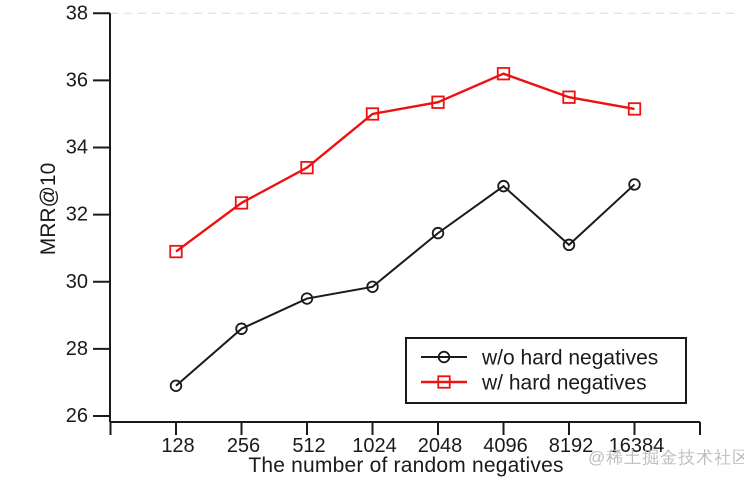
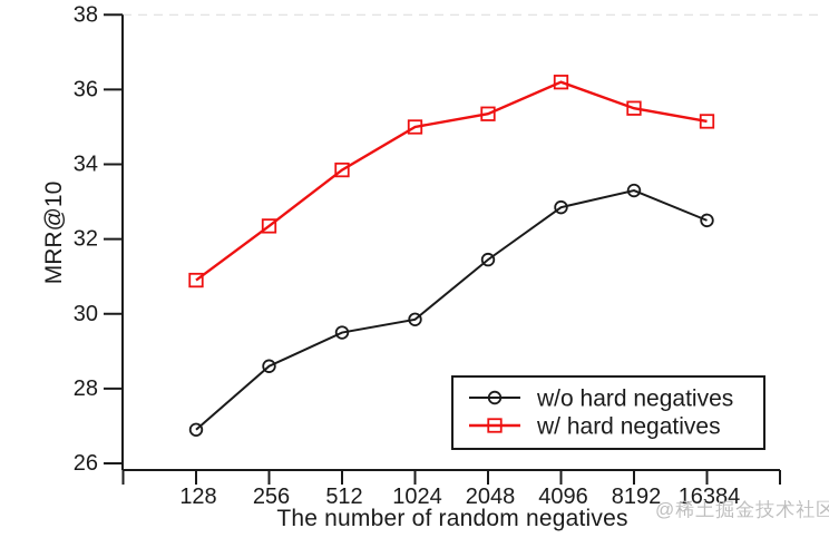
w/ hard negatives/512: 33.4 -> 33.9
w/o hard negatives/8192: 31.1 -> 33.3
w/o hard negatives/16384: 32.9 -> 32.5
